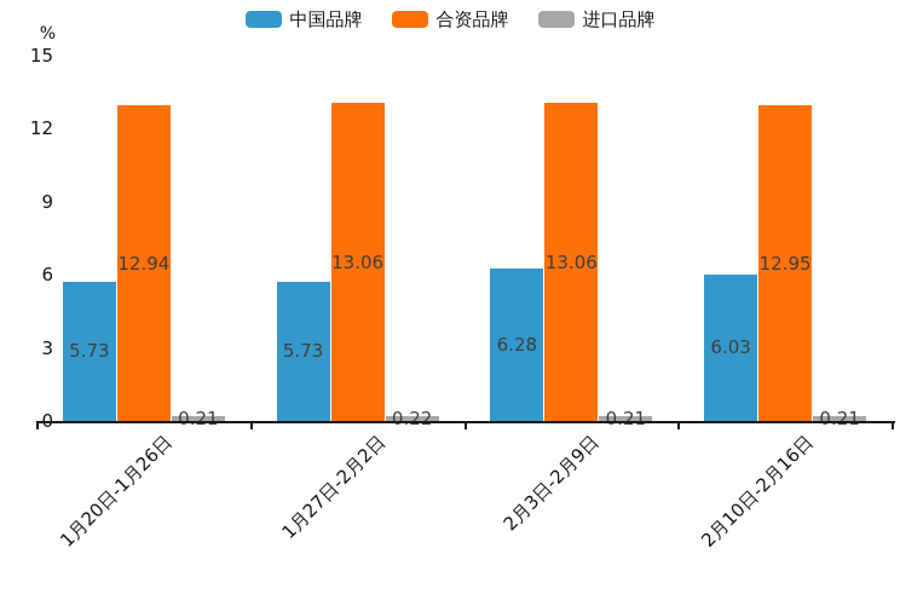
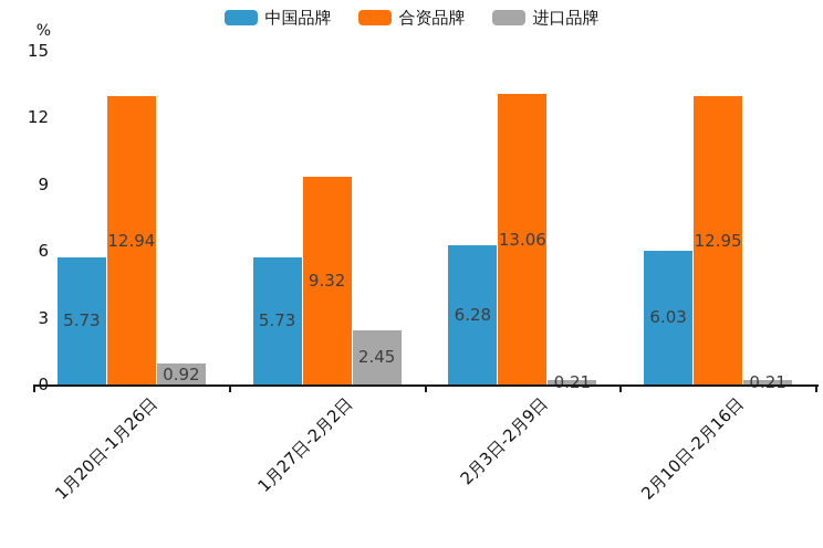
进口品牌/1月20日-1月26日: 0.21 -> 0.92
合资品牌/1月27日-2月2日: 13.06 -> 9.32
进口品牌/1月27日-2月2日: 0.22 -> 2.45
